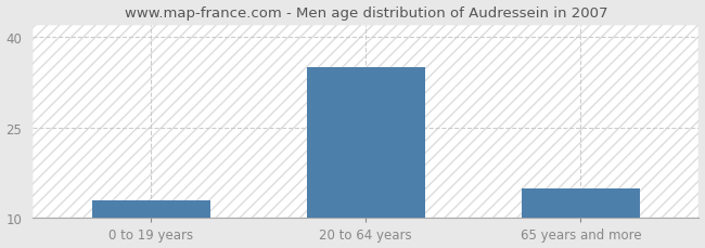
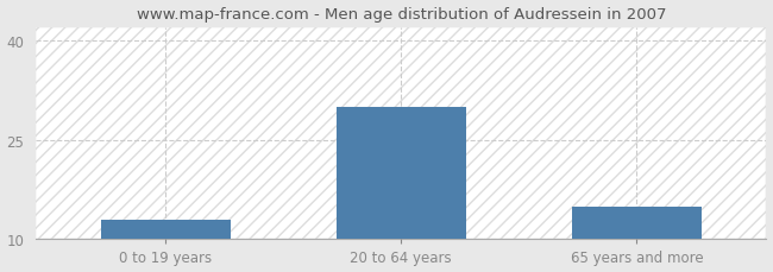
20 to 64 years: 35 -> 30
